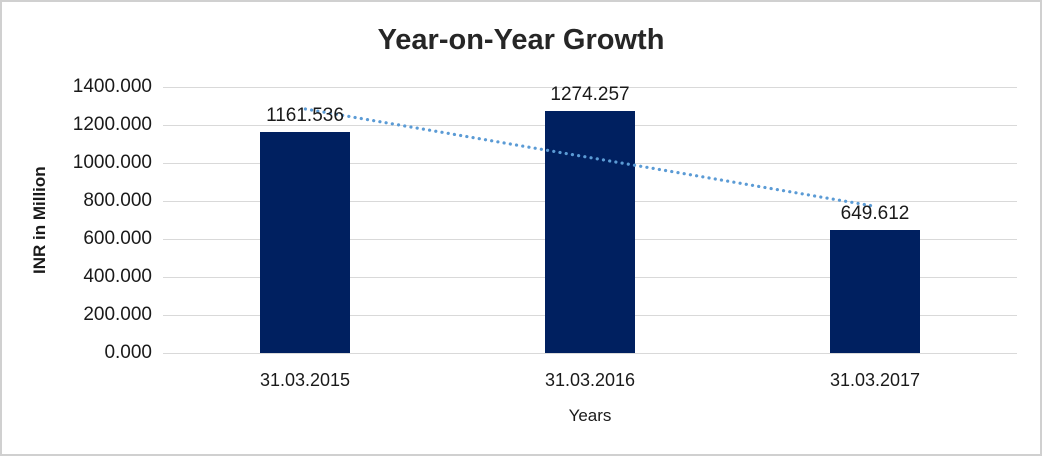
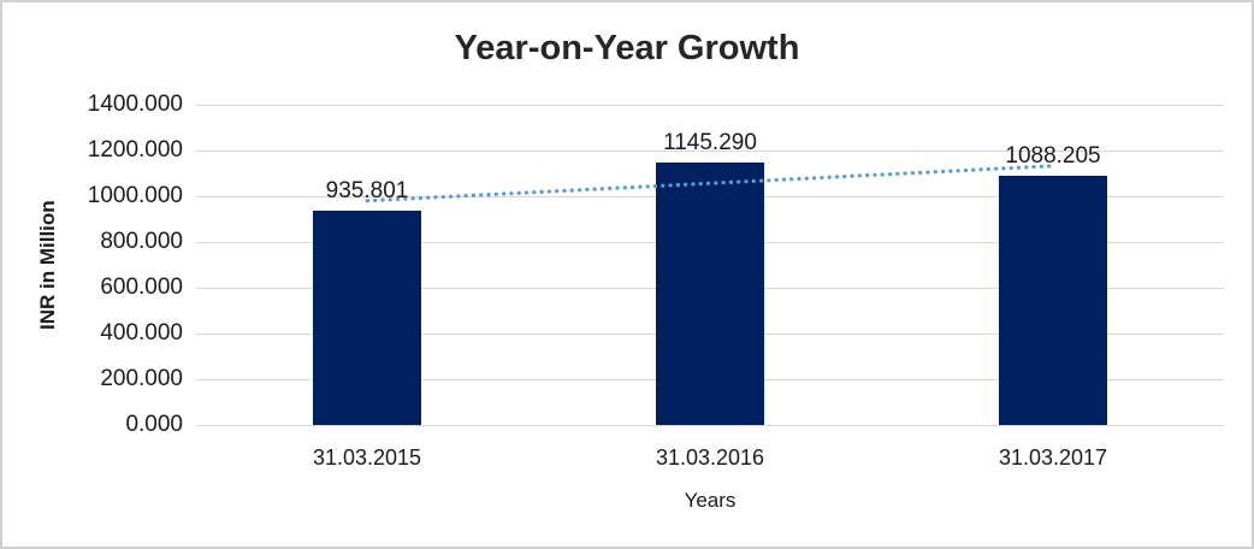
31.03.2015: 1161.536 -> 935.801
31.03.2016: 1274.257 -> 1145.290
31.03.2017: 649.612 -> 1088.205
